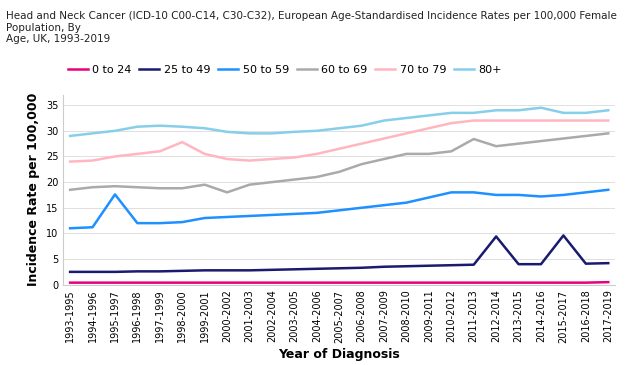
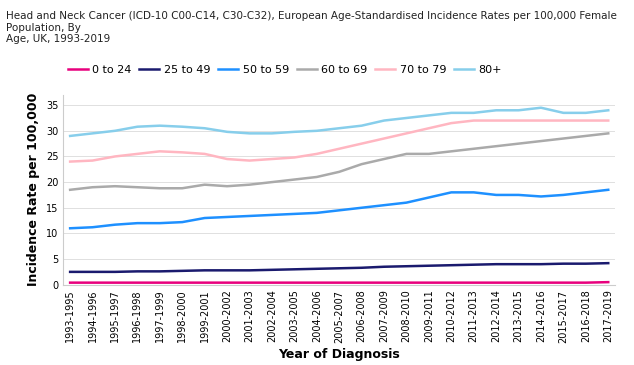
50 to 59/1995-1997: 17.6 -> 11.7
70 to 79/1998-2000: 27.8 -> 25.8
60 to 69/2000-2002: 18.0 -> 19.2
60 to 69/2011-2013: 28.4 -> 26.5
25 to 49/2012-2014: 9.4 -> 4.0
25 to 49/2015-2017: 9.6 -> 4.1
